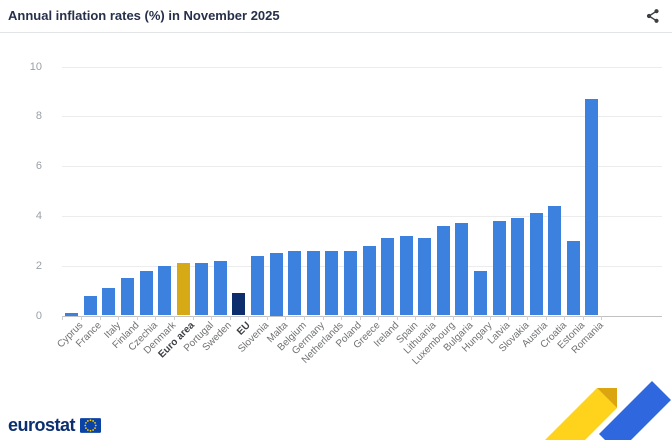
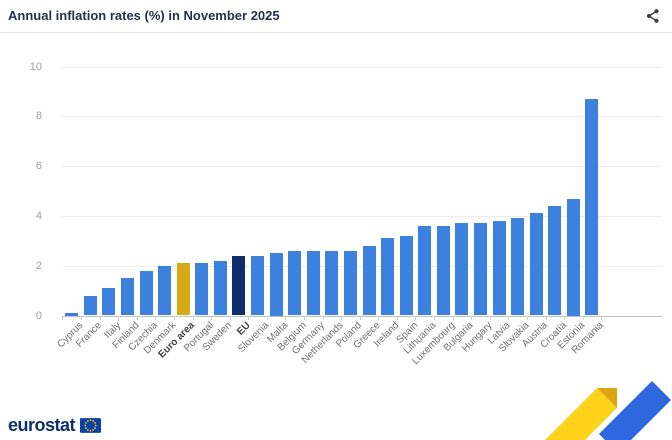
EU: 0.9 -> 2.4
Lithuania: 3.1 -> 3.6
Hungary: 1.8 -> 3.7
Estonia: 3.0 -> 4.7
